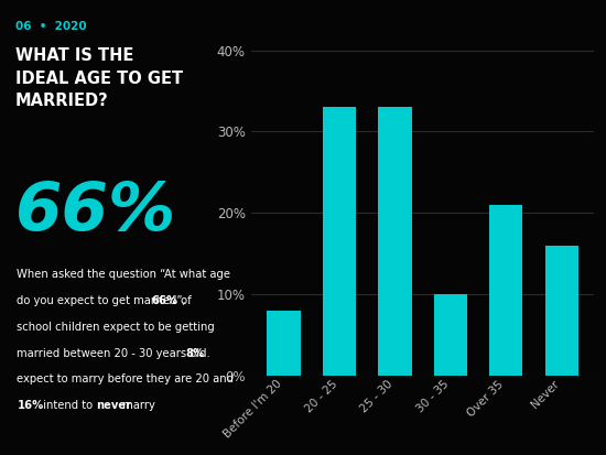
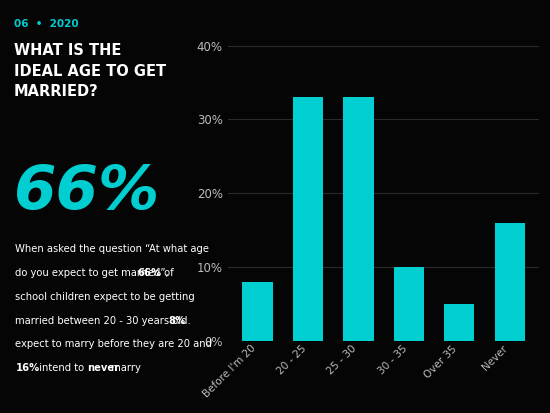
Over 35: 21% -> 5%
